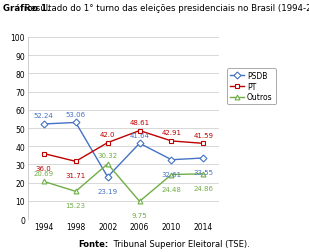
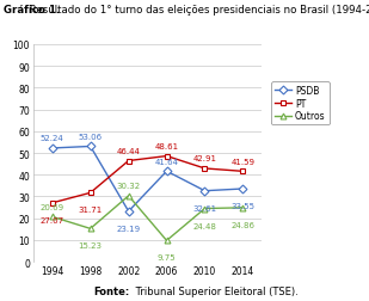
PT/1994: 36 -> 27
PT/2002: 42 -> 46
